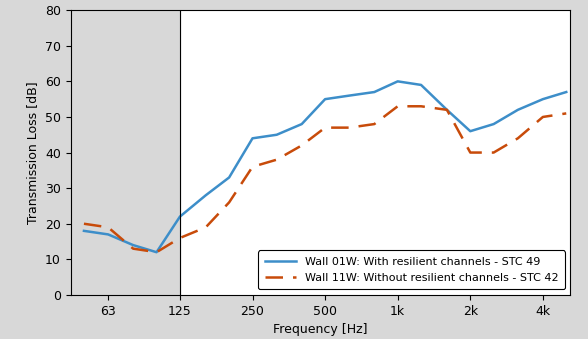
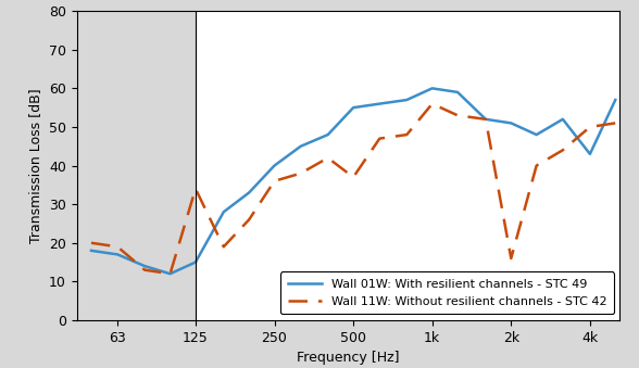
Wall 01W: With resilient channels - STC 49/125: 22 -> 15
Wall 11W: Without resilient channels - STC 42/125: 16 -> 34
Wall 01W: With resilient channels - STC 49/250: 44 -> 40
Wall 11W: Without resilient channels - STC 42/500: 47 -> 37
Wall 11W: Without resilient channels - STC 42/1k: 53 -> 56
Wall 01W: With resilient channels - STC 49/2k: 46 -> 51
Wall 11W: Without resilient channels - STC 42/2k: 40 -> 16
Wall 01W: With resilient channels - STC 49/4k: 55 -> 43
